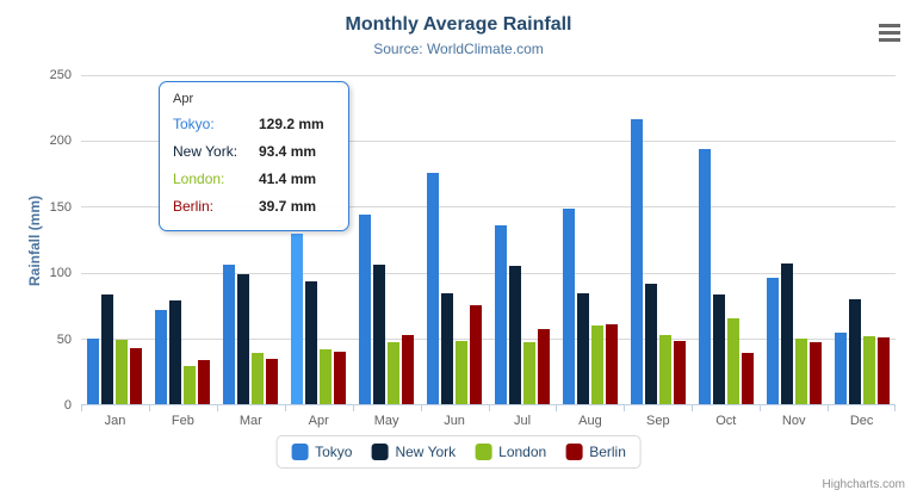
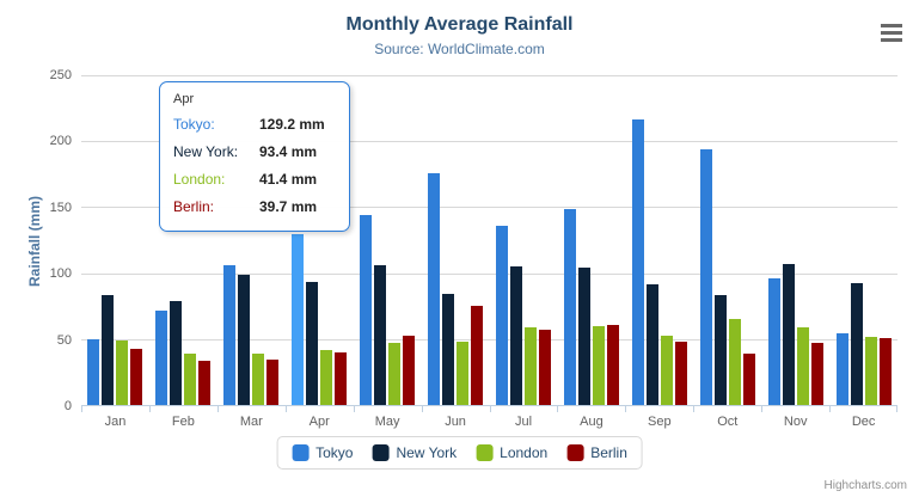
London/Feb: 29 -> 39
London/Jul: 47 -> 59
New York/Aug: 84 -> 104
London/Nov: 50 -> 59
New York/Dec: 80 -> 92
